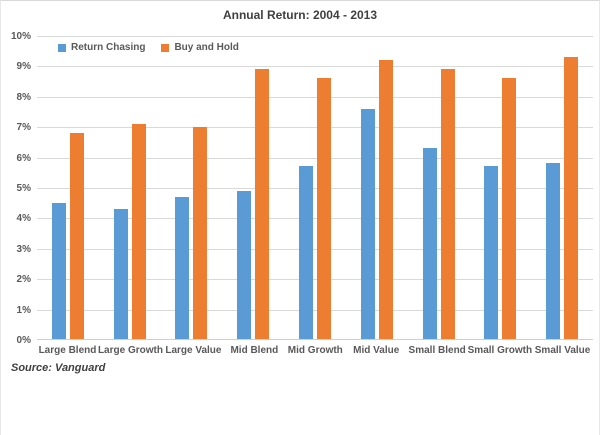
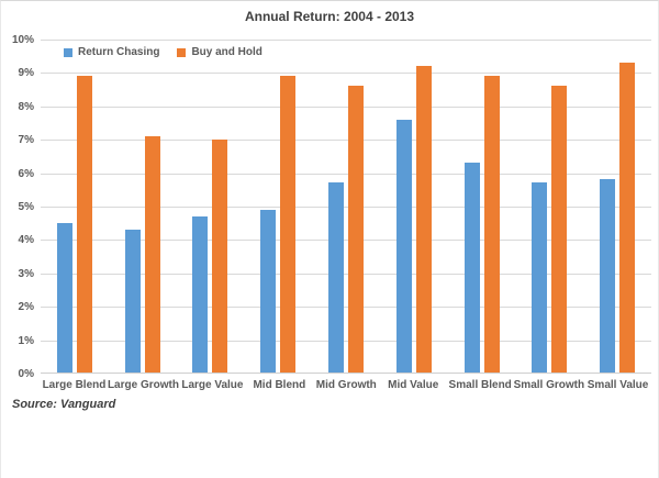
Buy and Hold/Large Blend: 6.8% -> 8.9%
